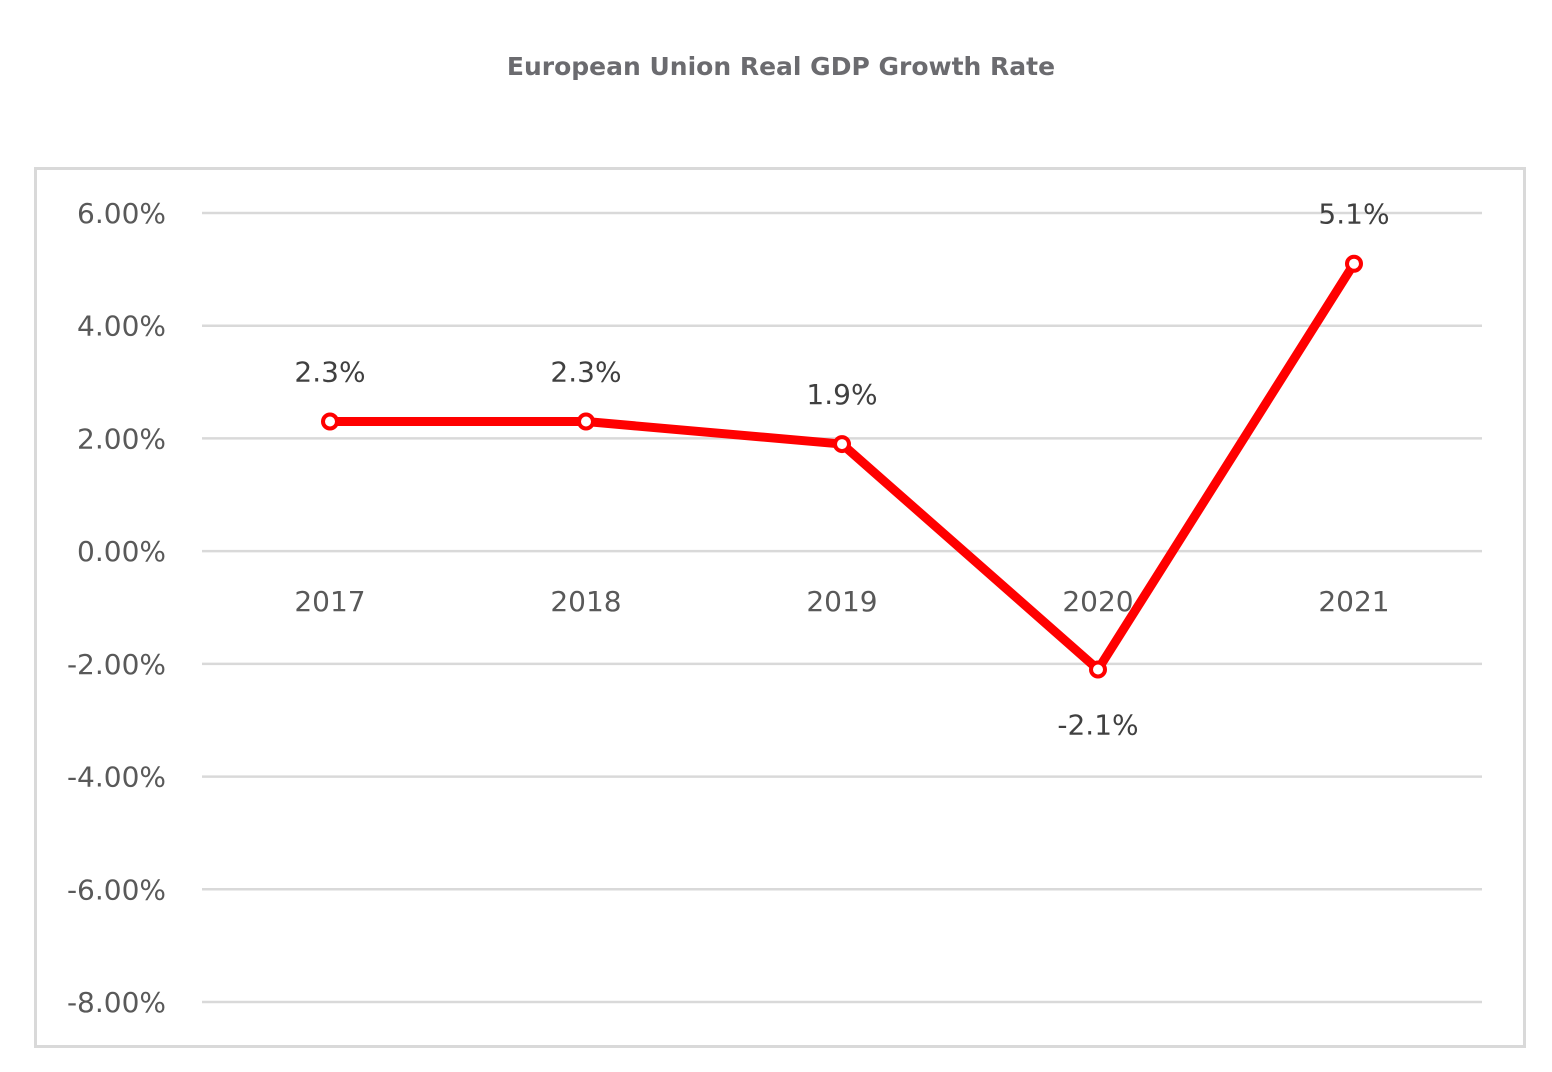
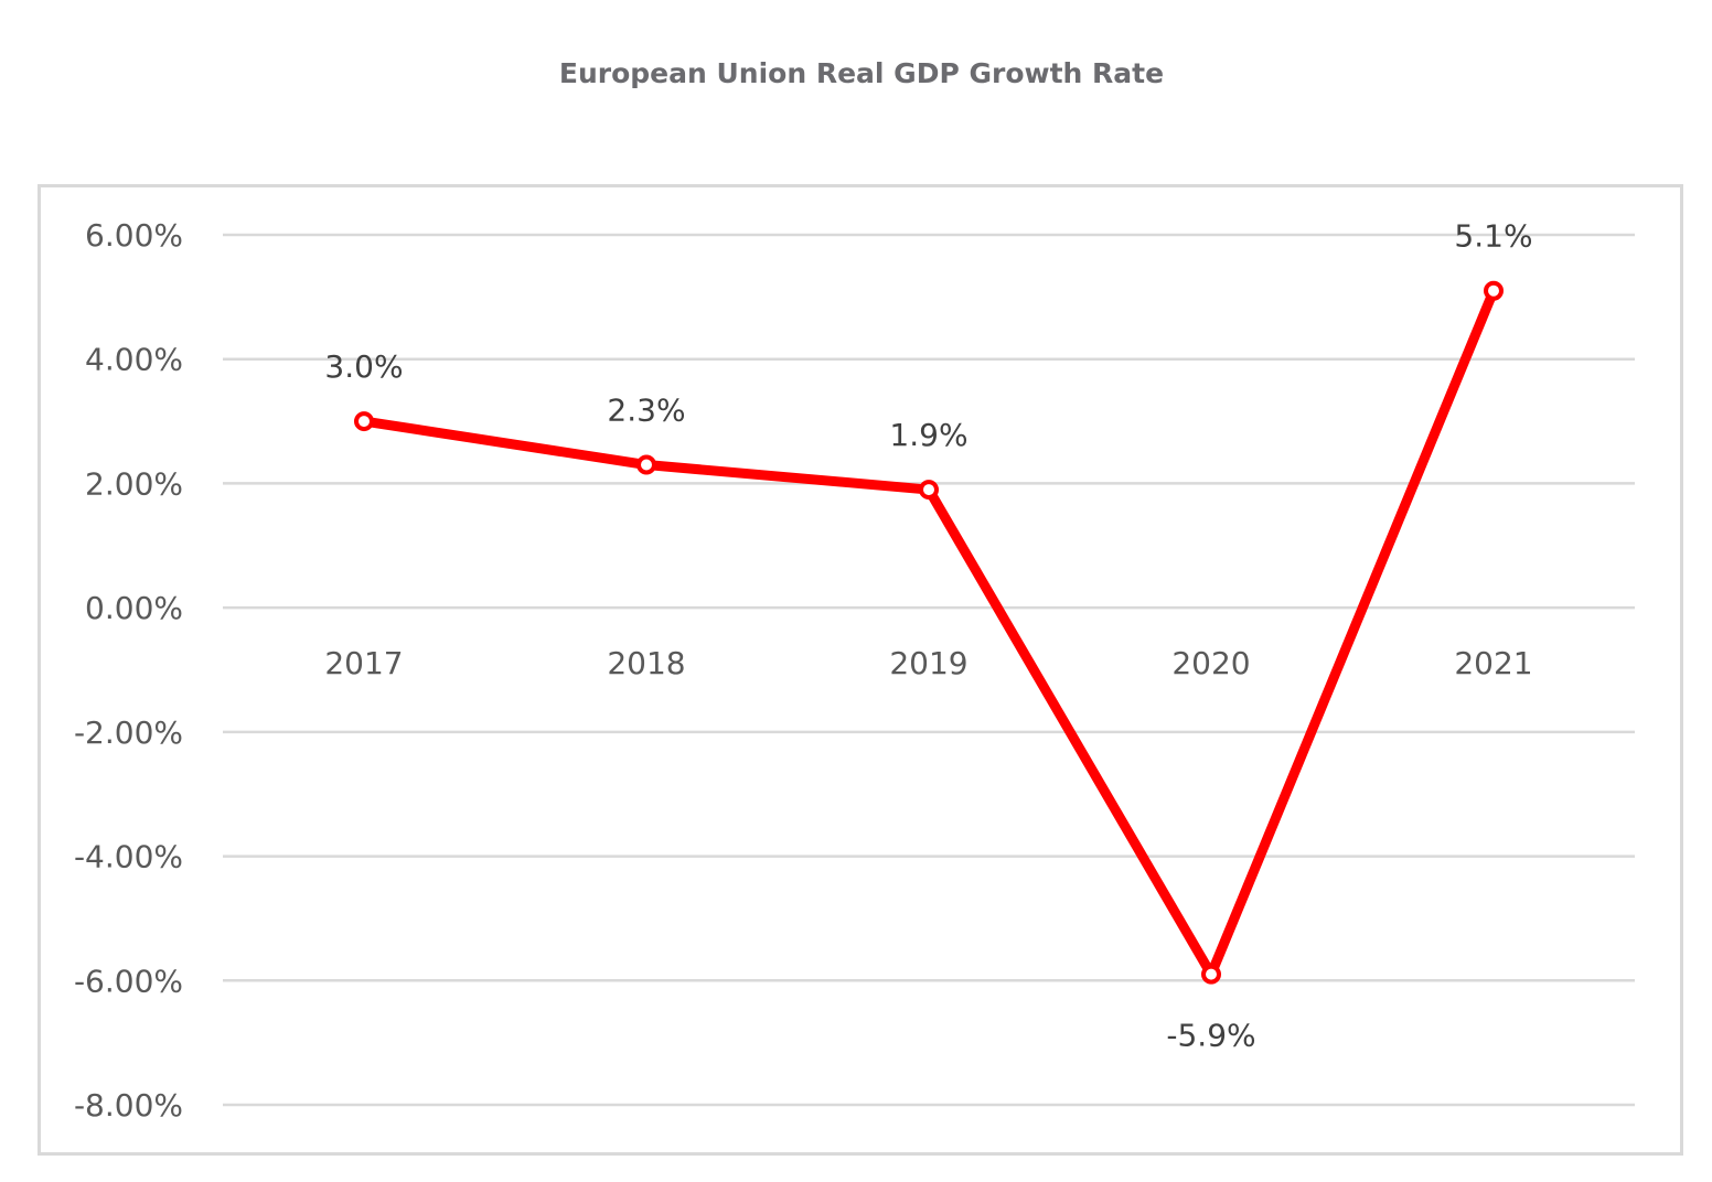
2017: 2.3% -> 3.0%
2020: -2.1% -> -5.9%
